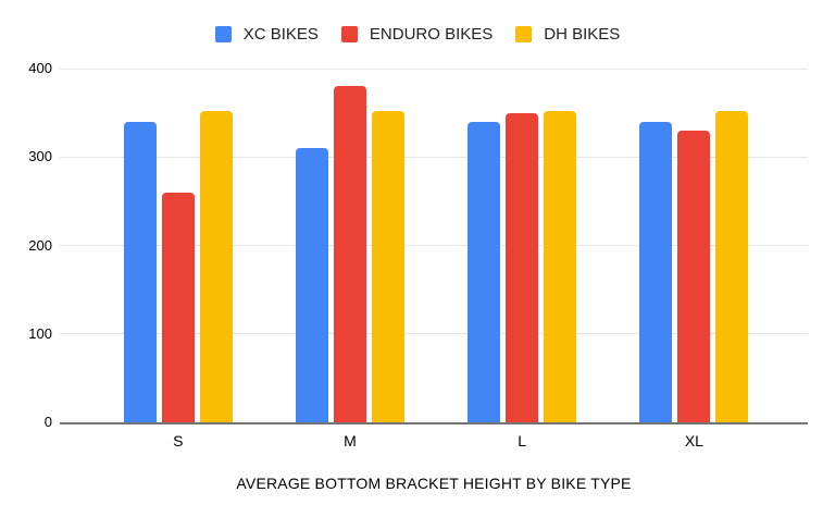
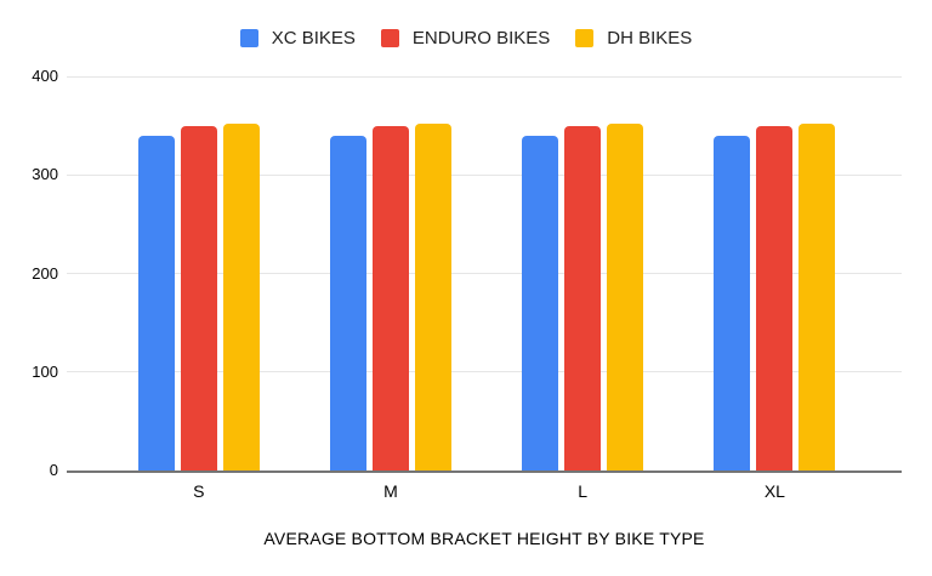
ENDURO BIKES/S: 260 -> 350
XC BIKES/M: 310 -> 340
ENDURO BIKES/M: 380 -> 350
ENDURO BIKES/XL: 330 -> 350
